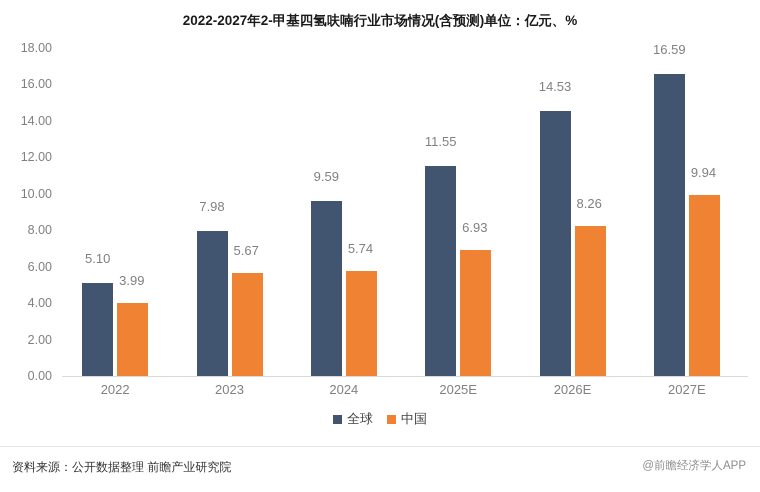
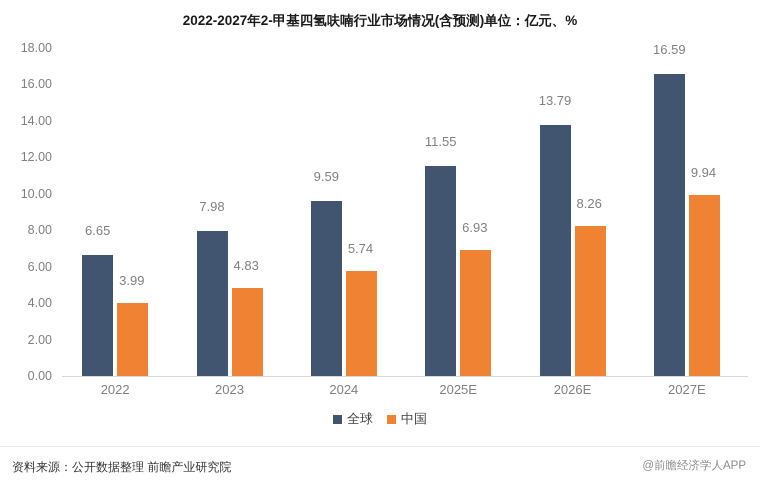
全球/2022: 5.10 -> 6.65
中国/2023: 5.67 -> 4.83
全球/2026E: 14.53 -> 13.79
